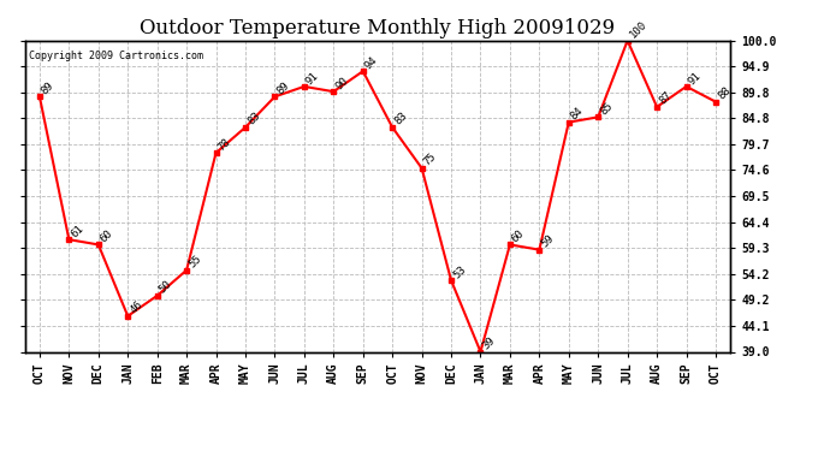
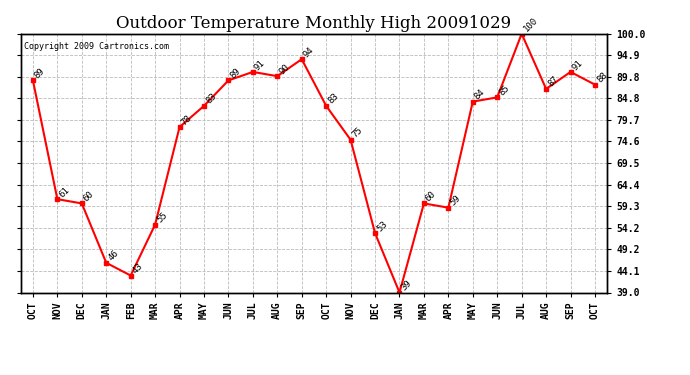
FEB: 50 -> 43
